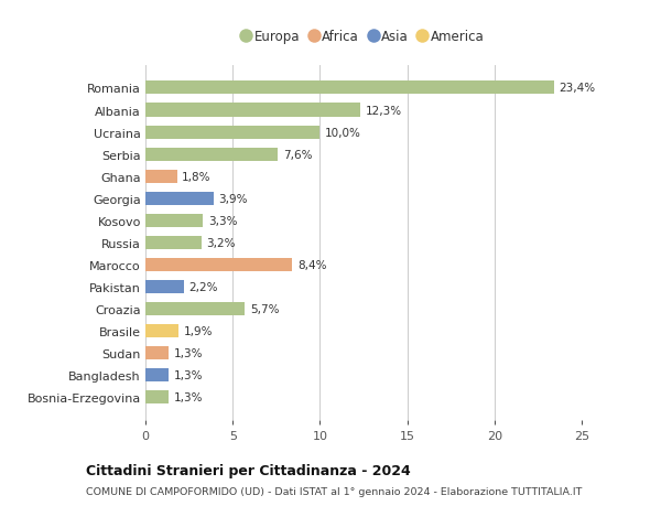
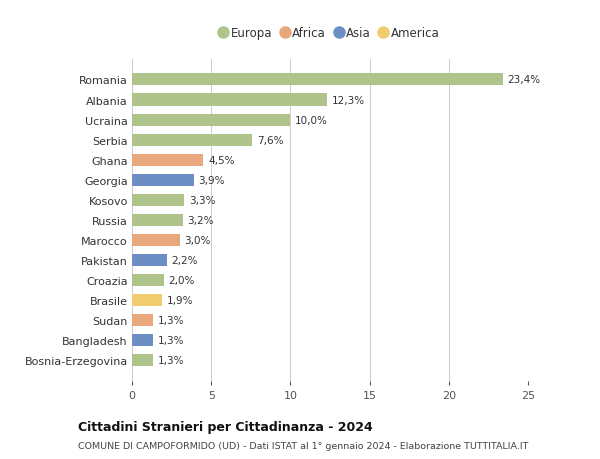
Ghana: 1,8% -> 4,5%
Marocco: 8,4% -> 3,0%
Croazia: 5,7% -> 2,0%
